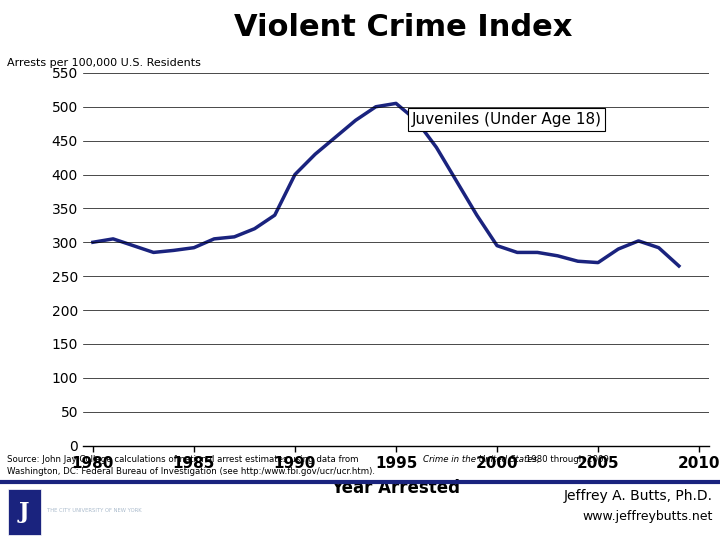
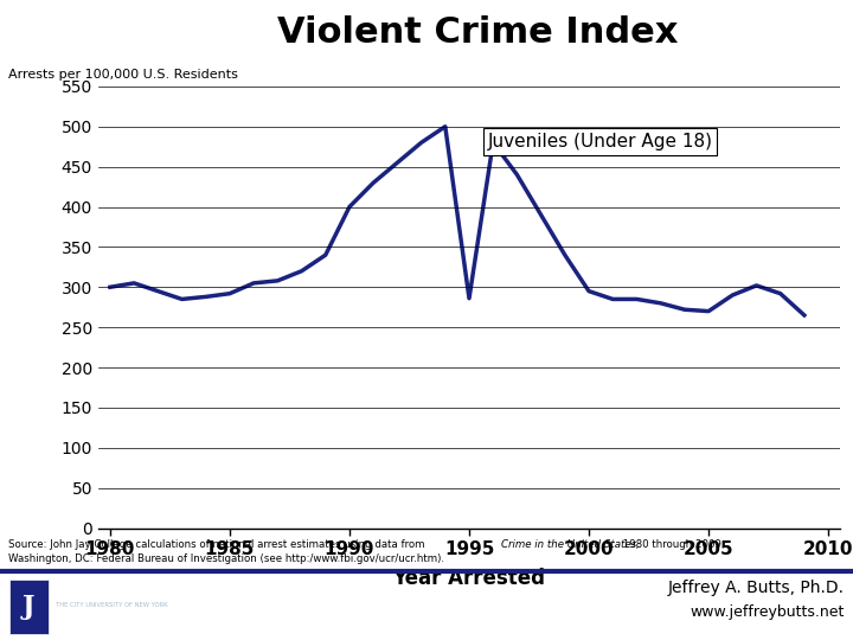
1995: 505 -> 286
